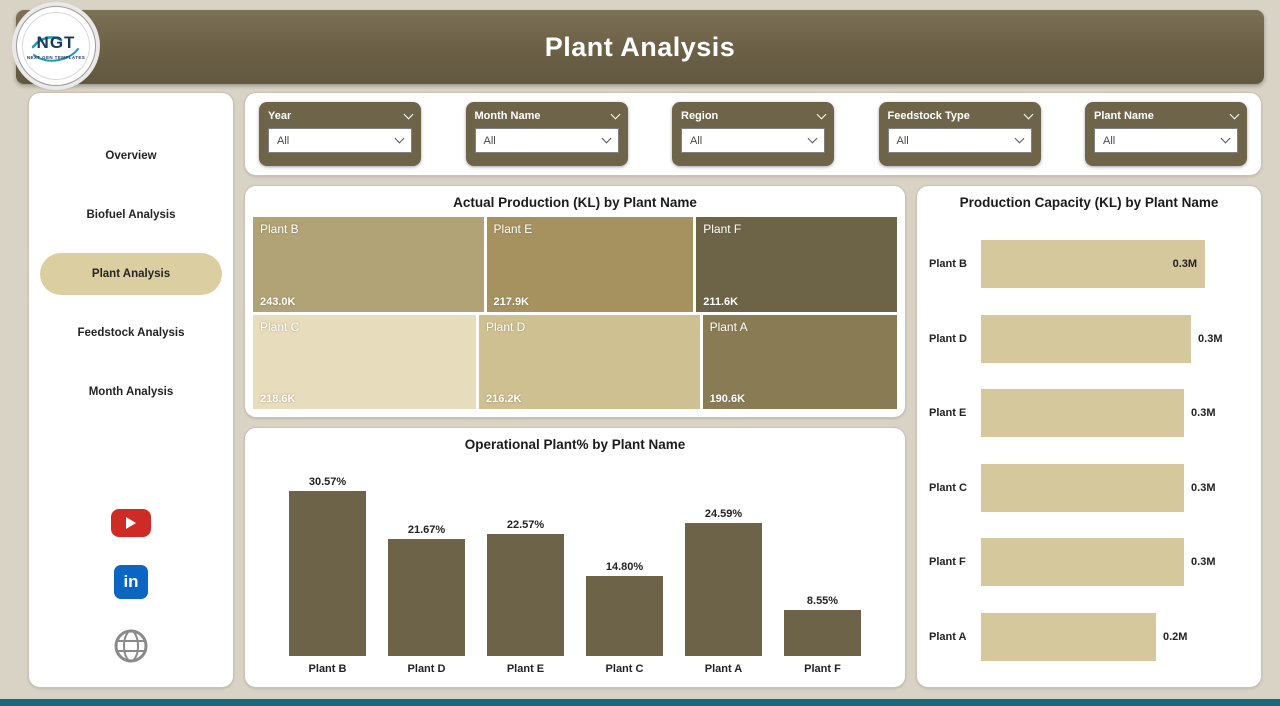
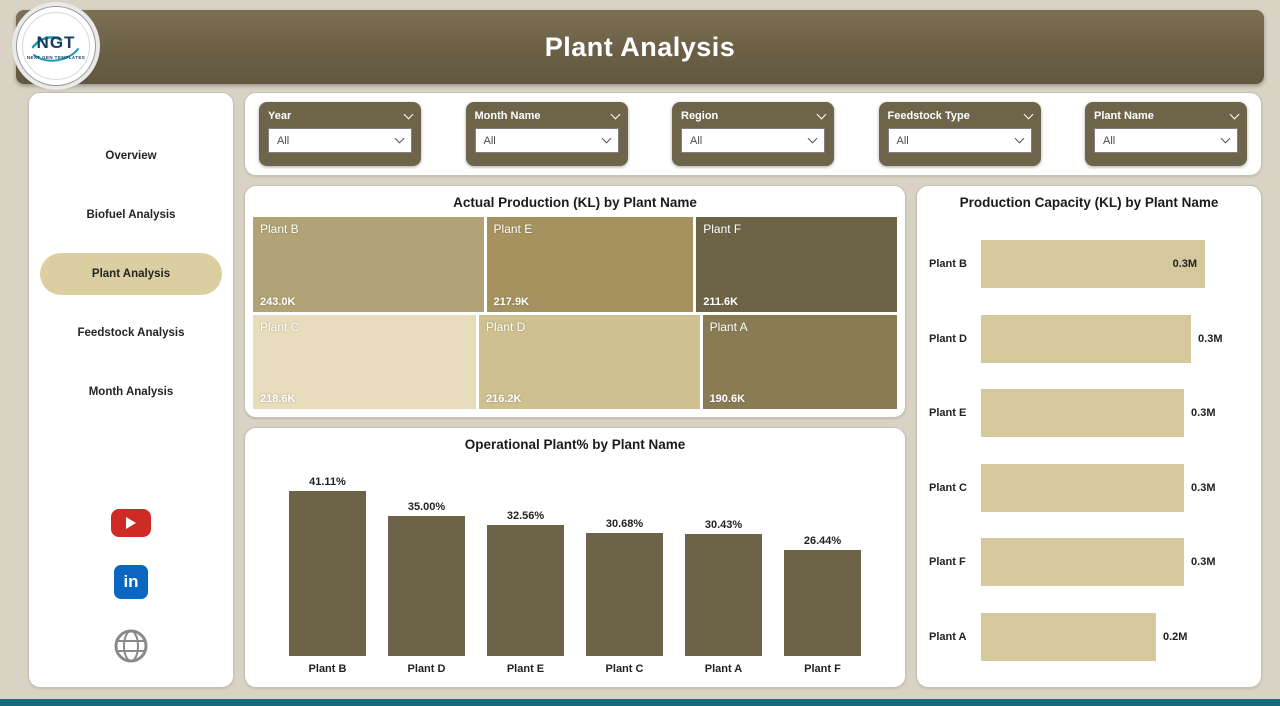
Operational Plant% by Plant Name/Plant B: 30.57% -> 41.11%
Operational Plant% by Plant Name/Plant D: 21.67% -> 35.00%
Operational Plant% by Plant Name/Plant E: 22.57% -> 32.56%
Operational Plant% by Plant Name/Plant C: 14.80% -> 30.68%
Operational Plant% by Plant Name/Plant A: 24.59% -> 30.43%
Operational Plant% by Plant Name/Plant F: 8.55% -> 26.44%
